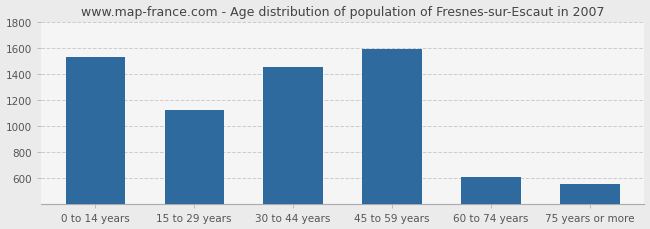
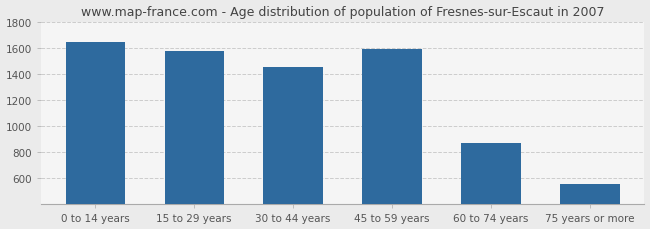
0 to 14 years: 1530 -> 1640
15 to 29 years: 1120 -> 1580
60 to 74 years: 610 -> 870
